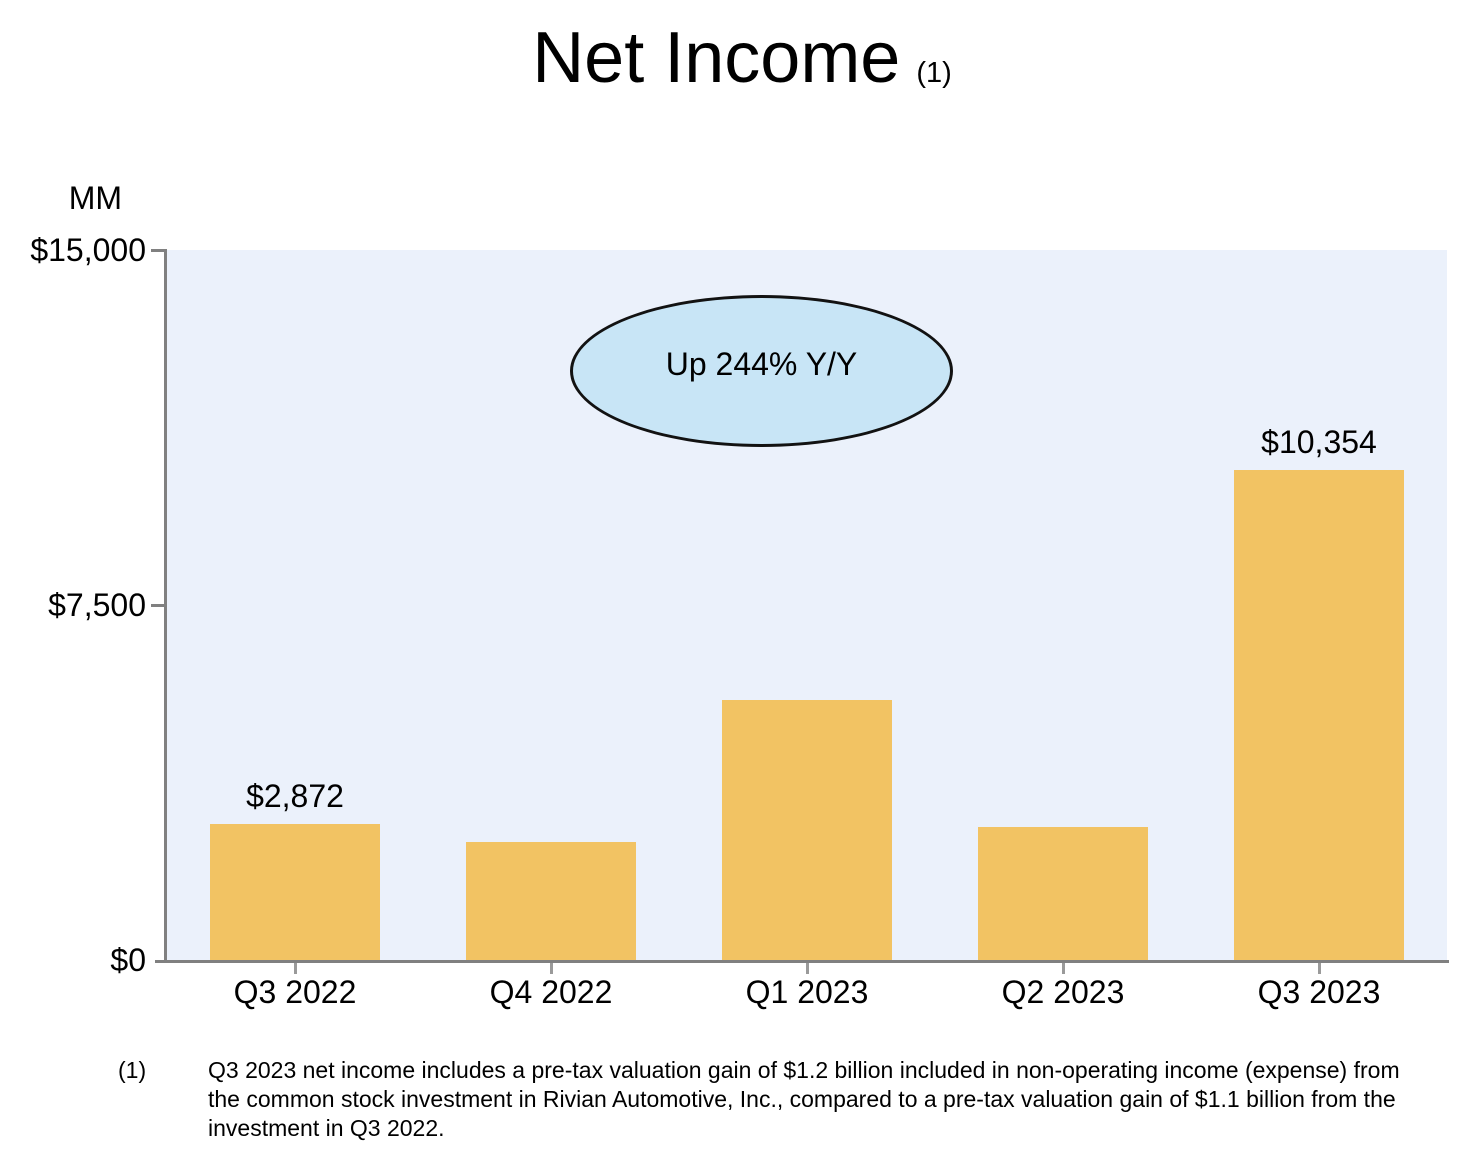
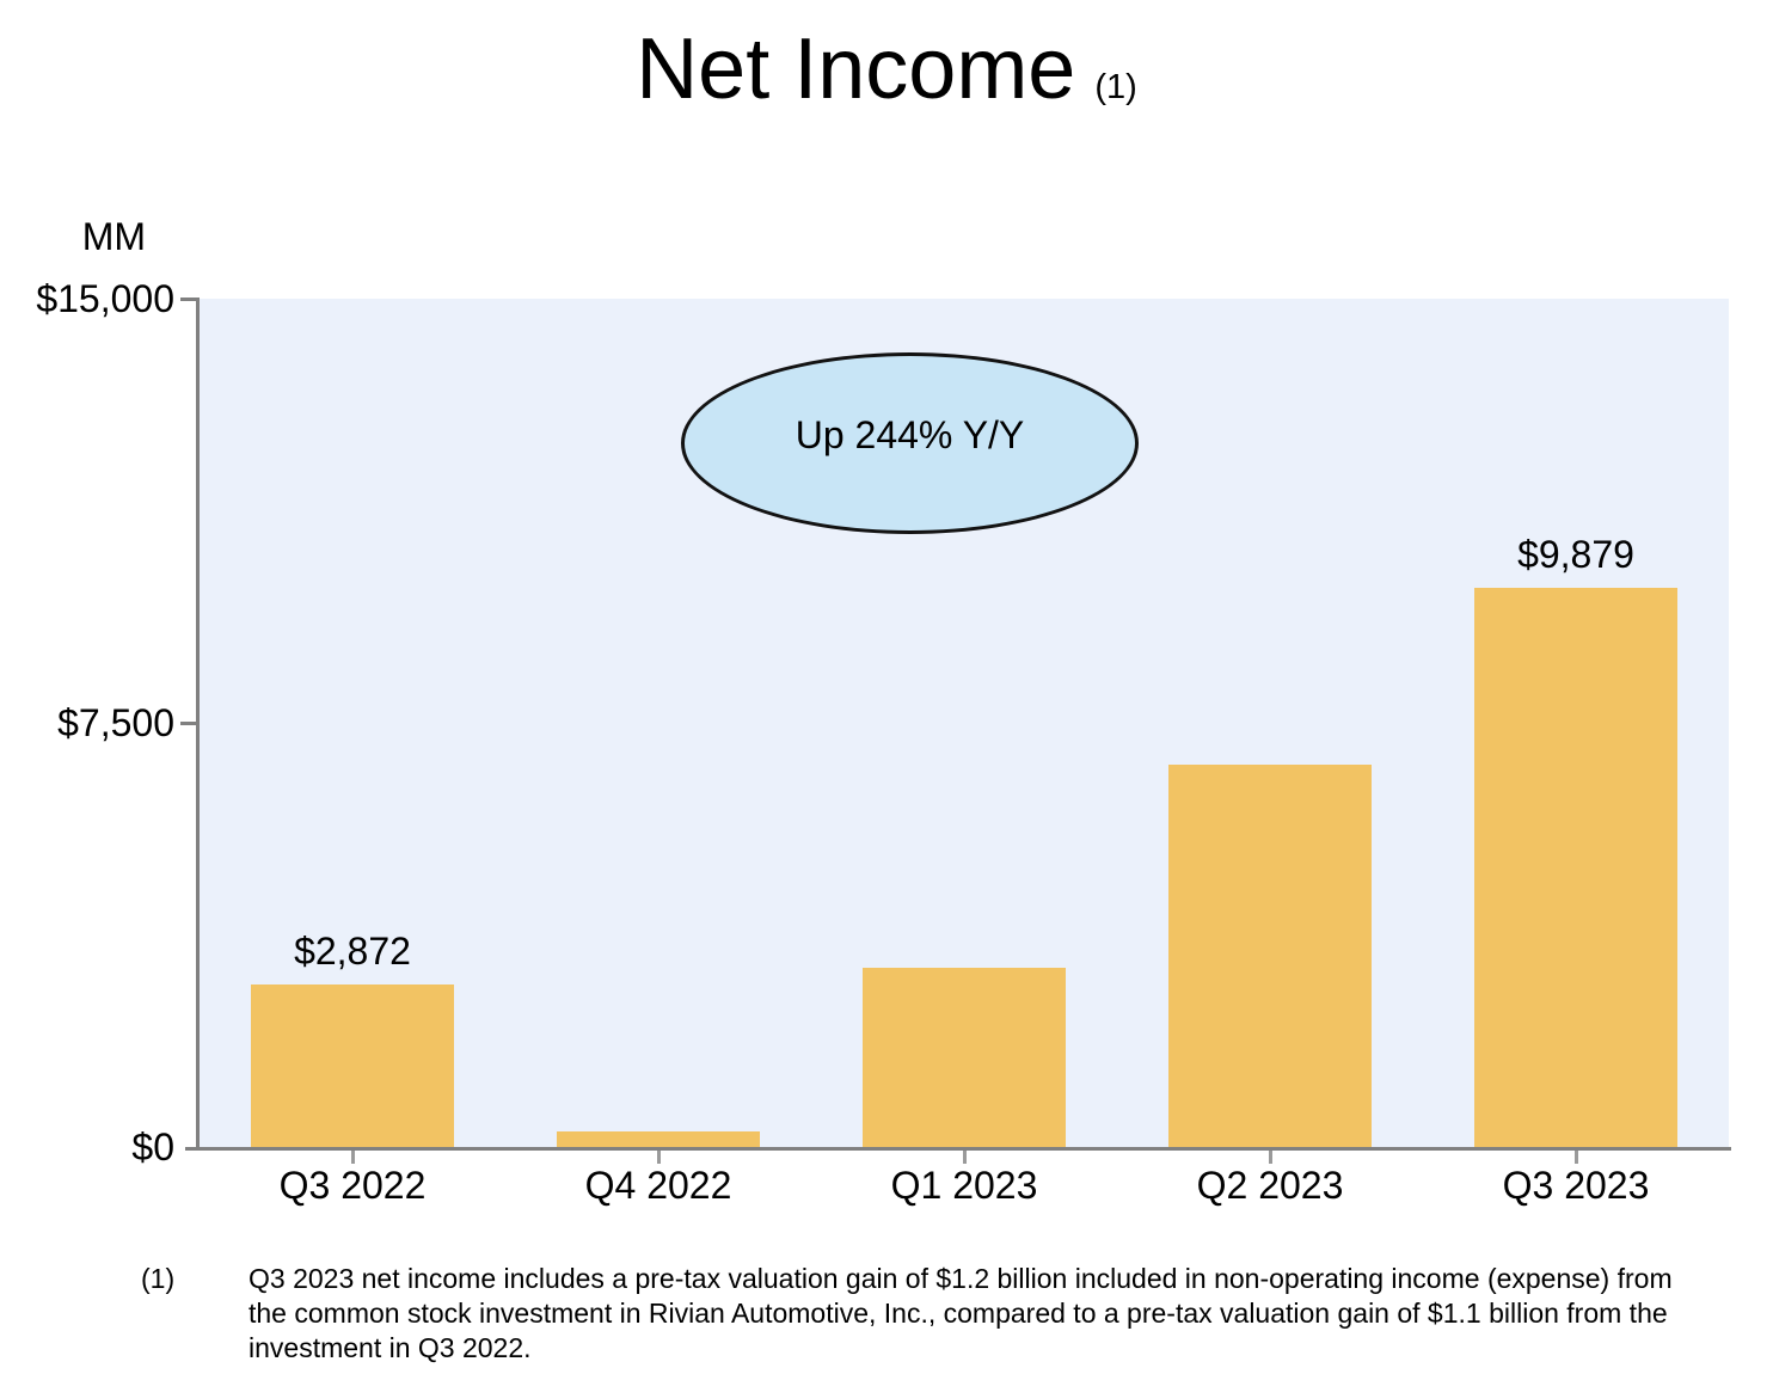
Q4 2022: $2500 -> $300
Q1 2023: $5500 -> $3200
Q2 2023: $2800 -> $6800
Q3 2023: $10,354 -> $9,879
